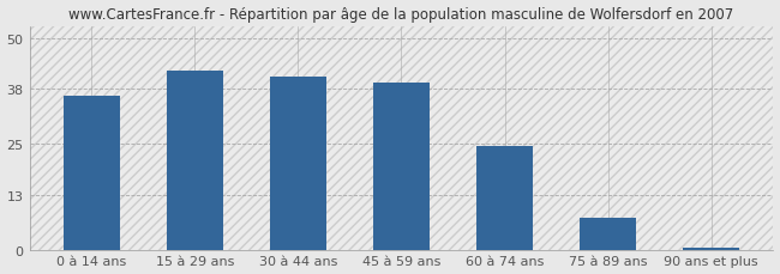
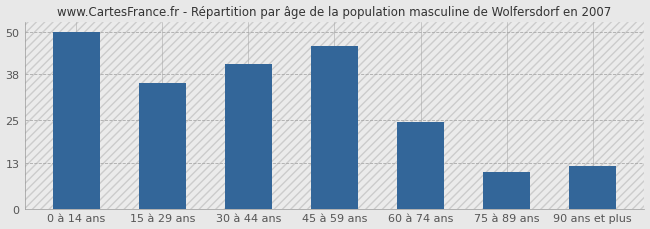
0 à 14 ans: 36.5 -> 50.0
15 à 29 ans: 42.5 -> 35.5
45 à 59 ans: 39.5 -> 46.0
75 à 89 ans: 7.5 -> 10.5
90 ans et plus: 0.4 -> 12.0
